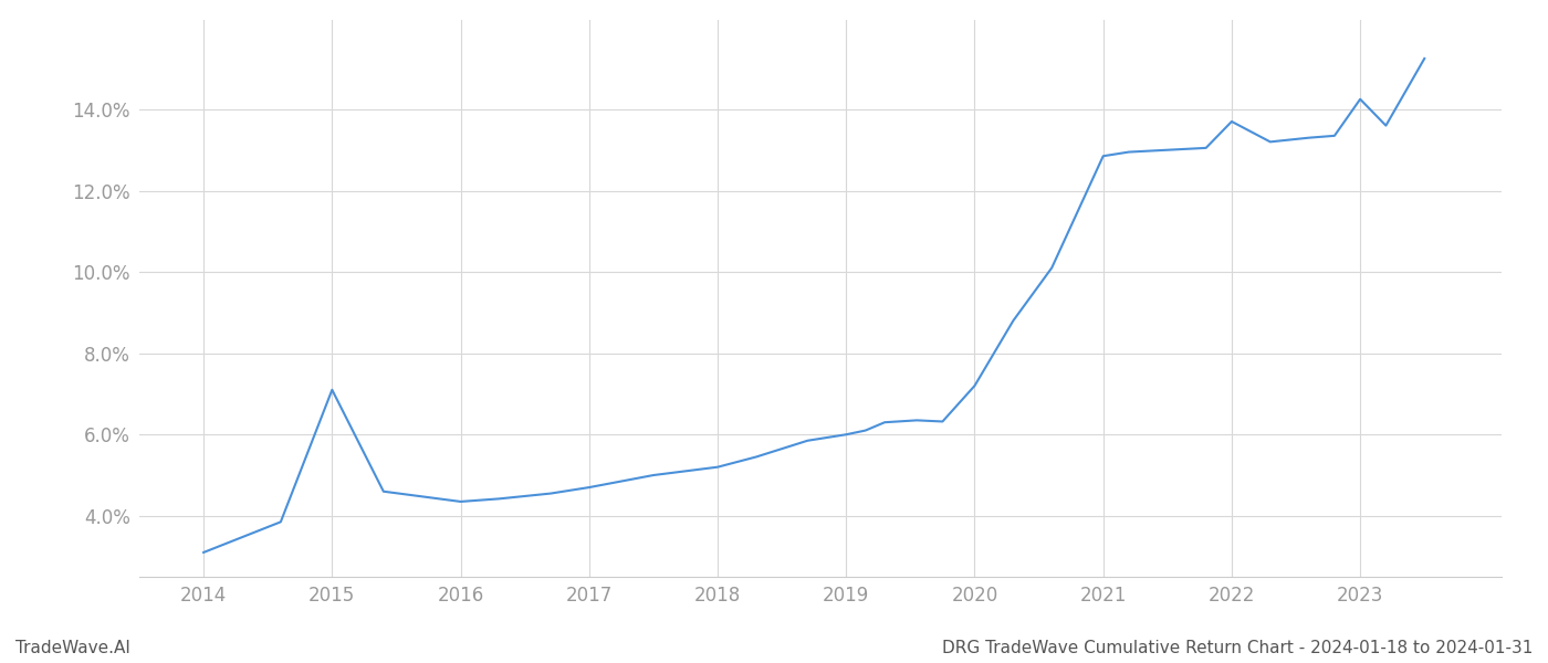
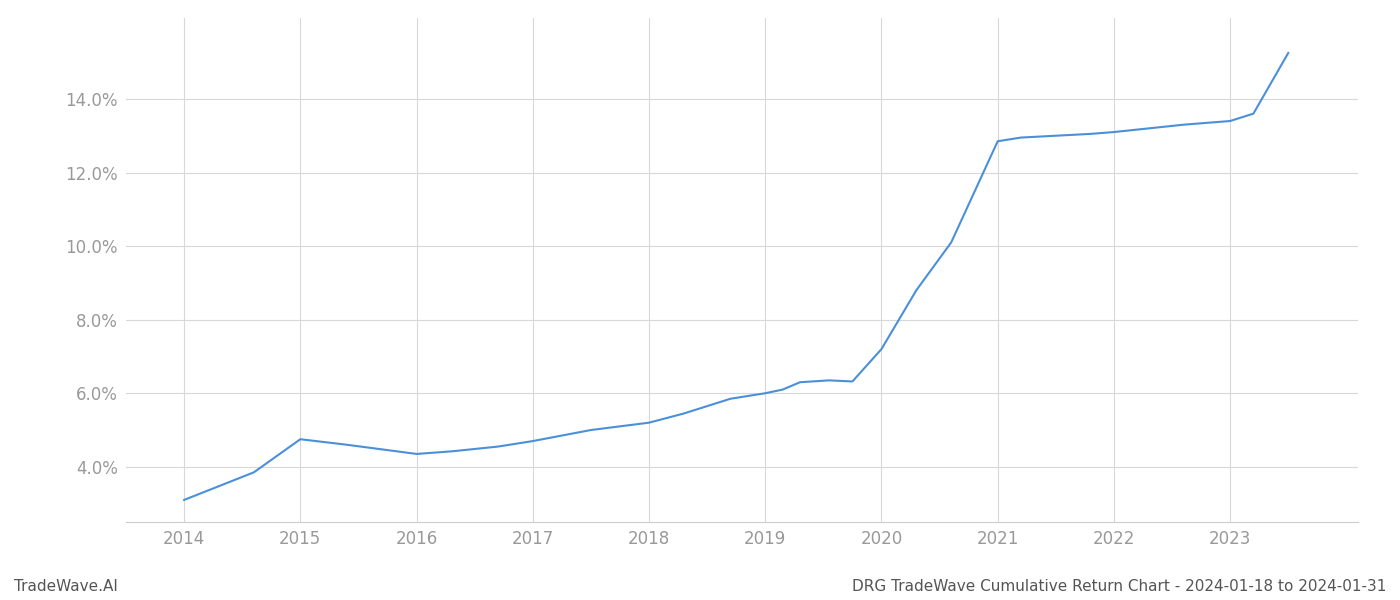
2015: 7.10% -> 4.75%
2022: 13.70% -> 13.10%
2023: 14.25% -> 13.40%
